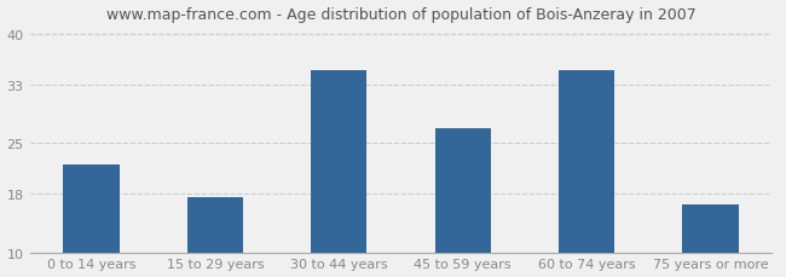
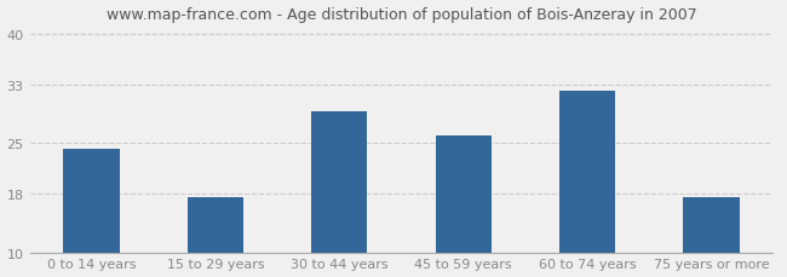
0 to 14 years: 22.0 -> 24.2
30 to 44 years: 35.0 -> 29.4
45 to 59 years: 27.0 -> 26.0
60 to 74 years: 35.0 -> 32.2
75 years or more: 16.5 -> 17.6
